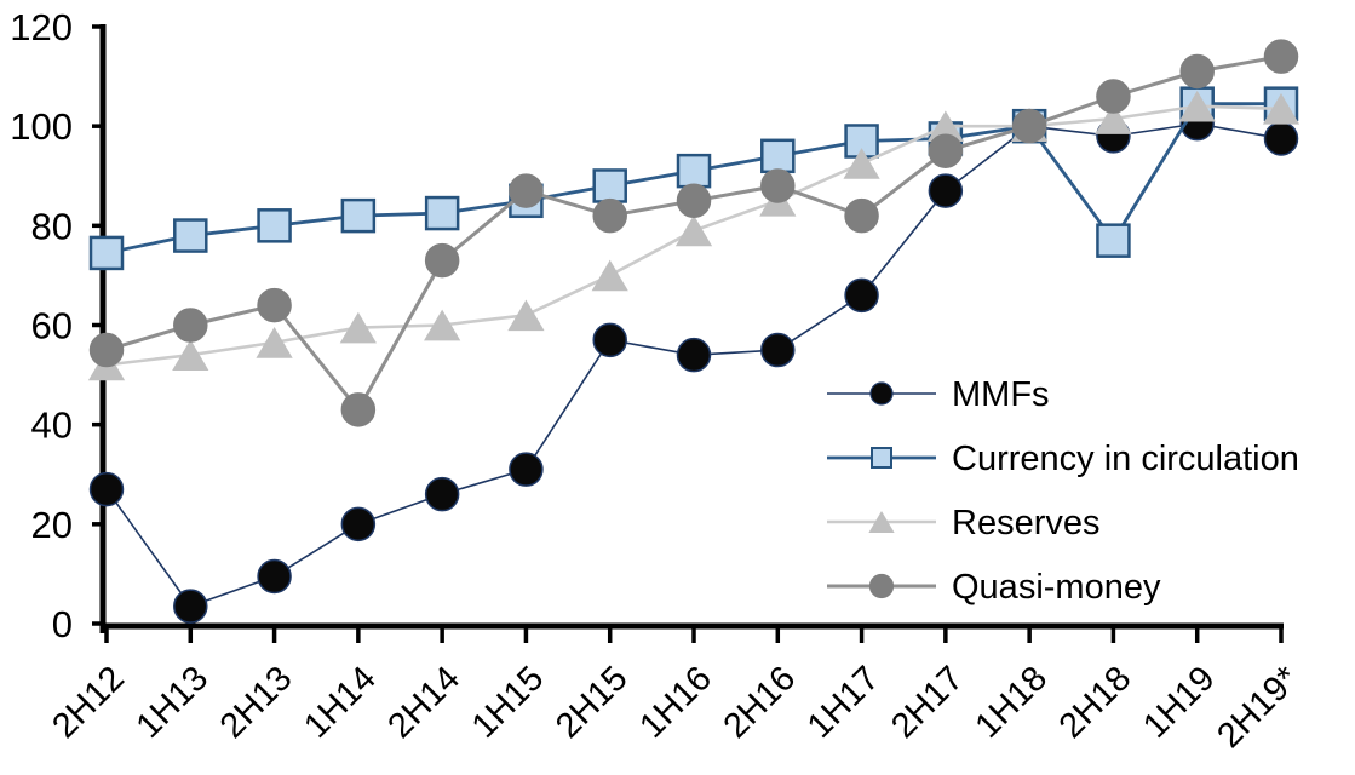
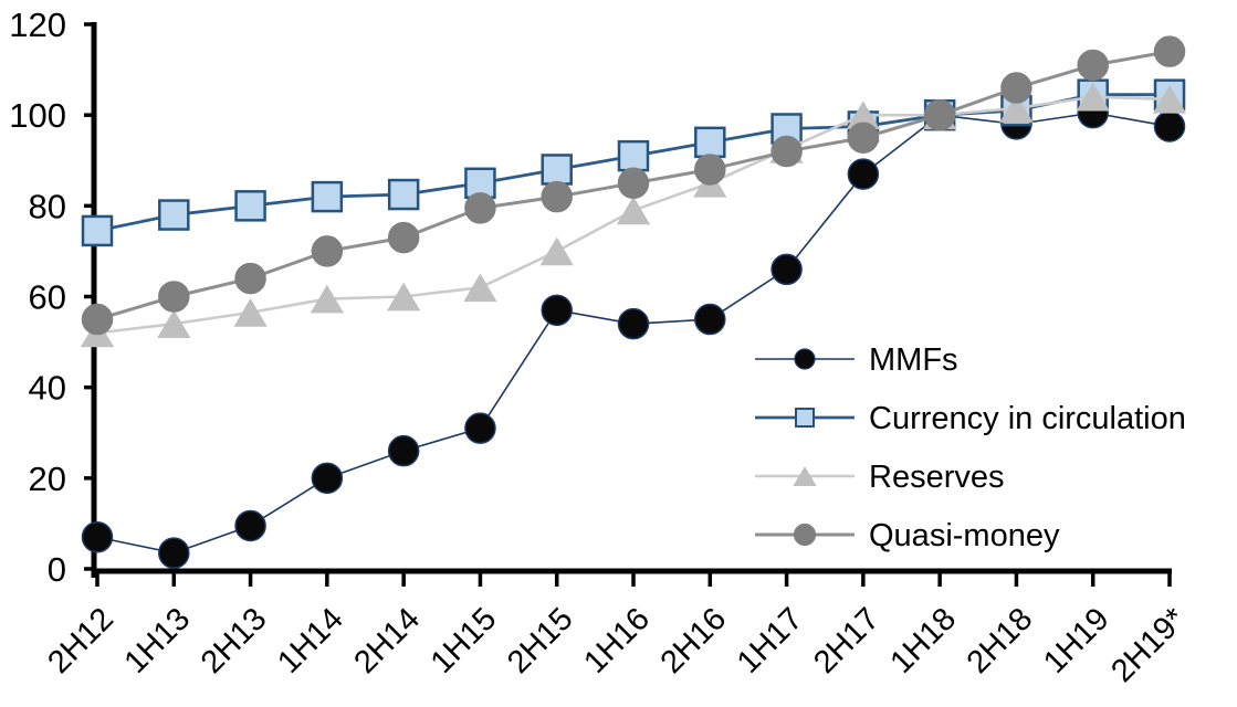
MMFs/2H12: 27 -> 7
Quasi-money/1H14: 43 -> 70
Quasi-money/1H15: 87 -> 80
Quasi-money/1H17: 82 -> 92
Currency in circulation/2H18: 77 -> 101
